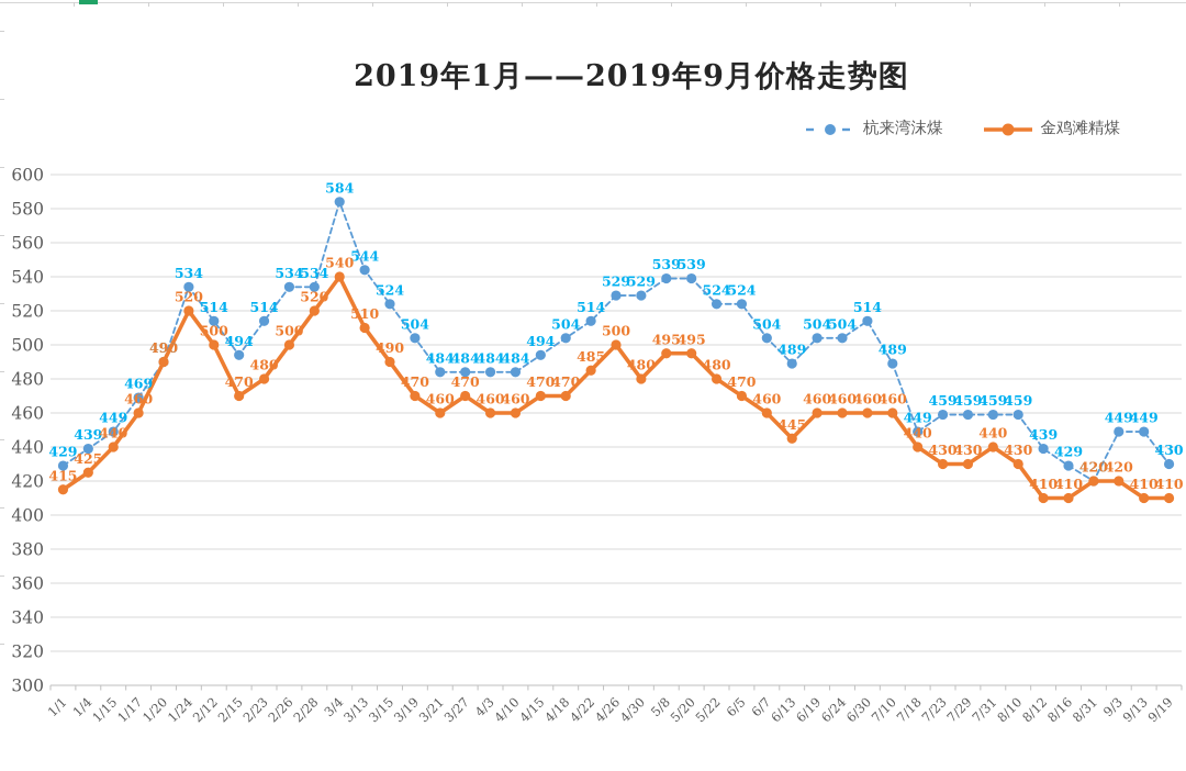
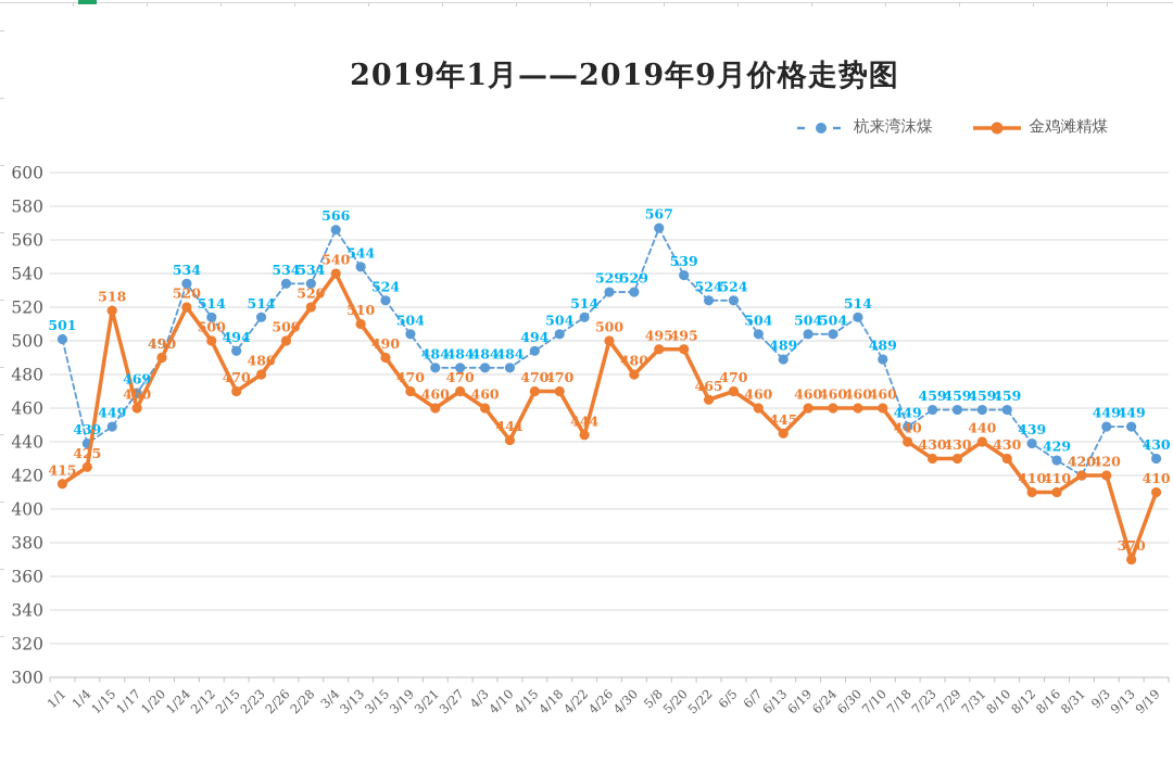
杭来湾沫煤/1/1: 429 -> 501
金鸡滩精煤/1/15: 440 -> 518
杭来湾沫煤/3/4: 584 -> 566
金鸡滩精煤/4/10: 460 -> 441
金鸡滩精煤/4/22: 485 -> 444
杭来湾沫煤/5/8: 539 -> 567
金鸡滩精煤/5/22: 480 -> 465
金鸡滩精煤/9/13: 410 -> 370
